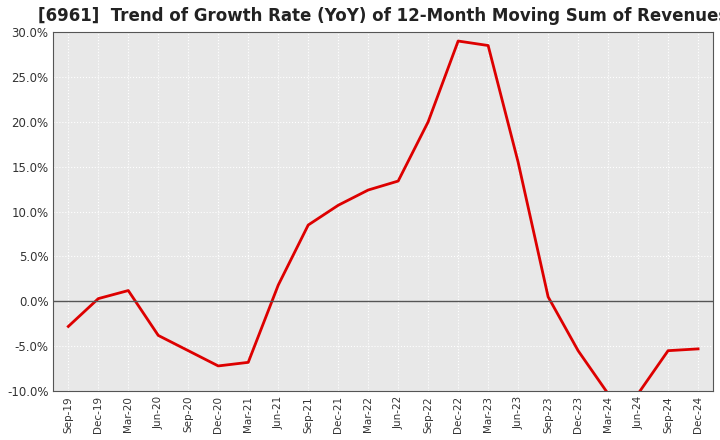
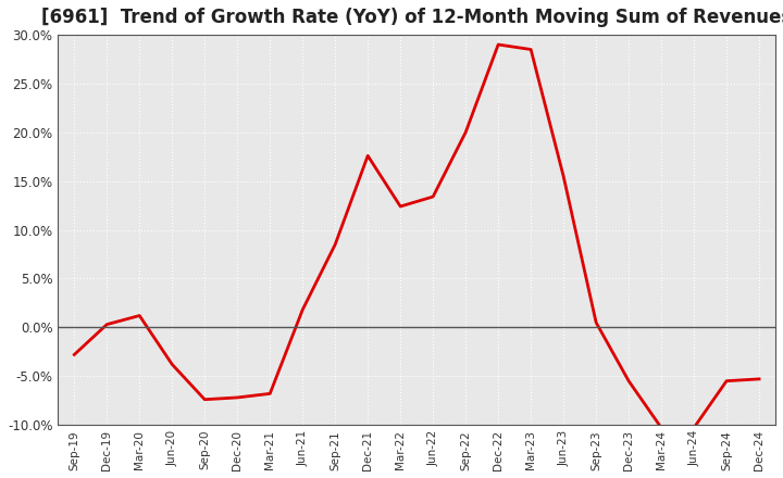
Sep-20: -5.5% -> -7.4%
Dec-21: 10.7% -> 17.6%
